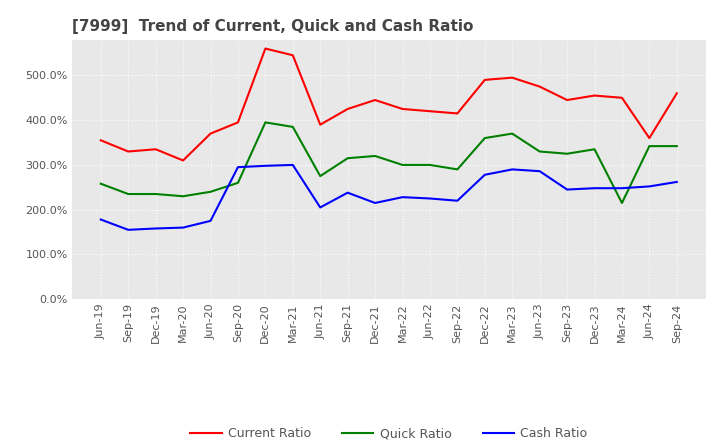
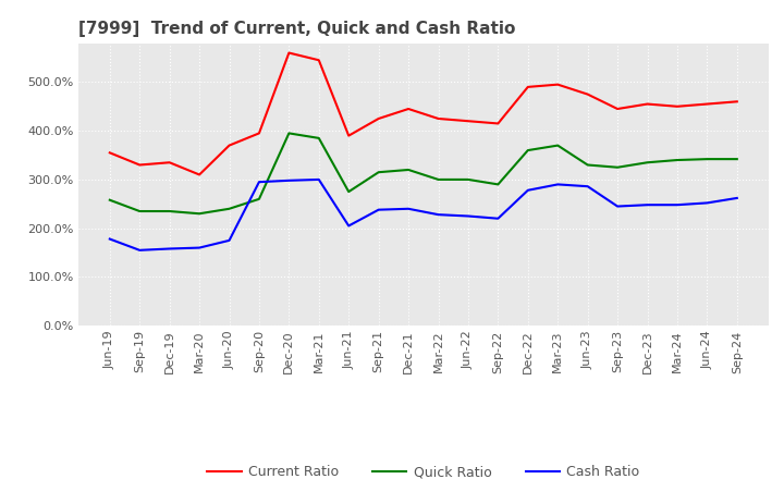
Cash Ratio/Dec-21: 215% -> 240%
Quick Ratio/Mar-24: 215% -> 340%
Current Ratio/Jun-24: 360% -> 455%
